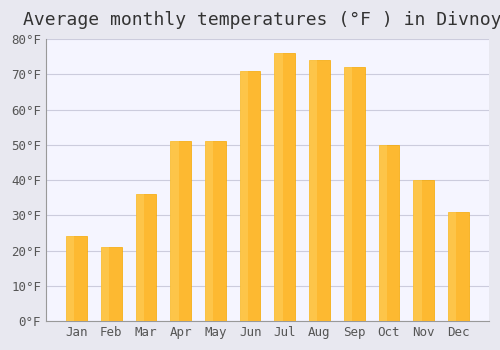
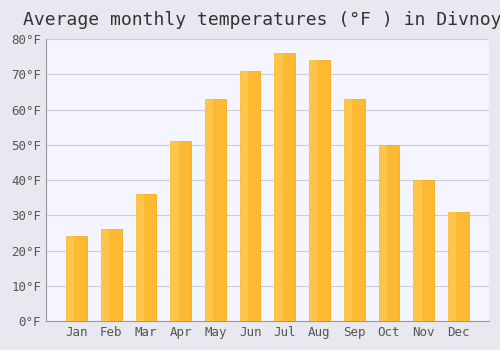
Feb: 21°F -> 26°F
May: 51°F -> 63°F
Sep: 72°F -> 63°F
